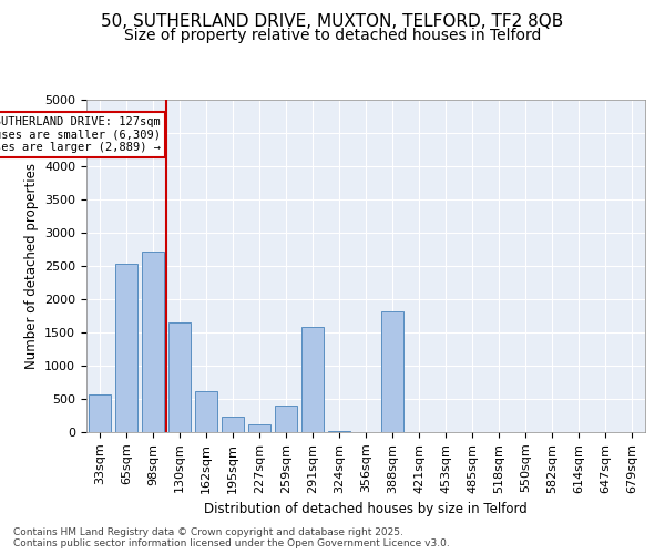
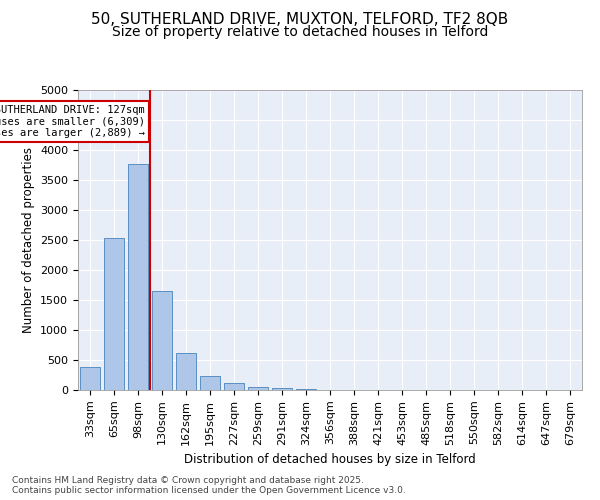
33sqm: 560 -> 380
98sqm: 2720 -> 3760
259sqm: 400 -> 60
291sqm: 1580 -> 40
388sqm: 1820 -> 0
